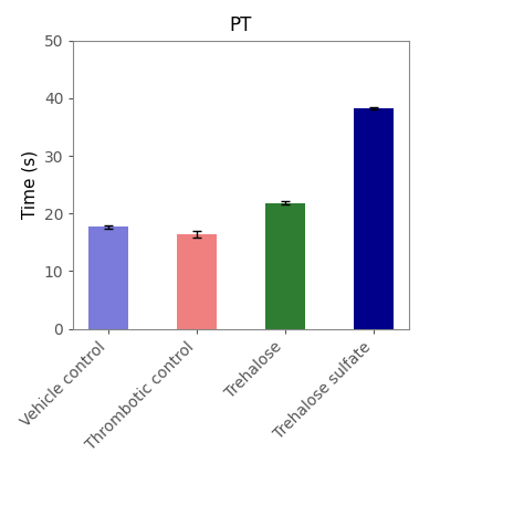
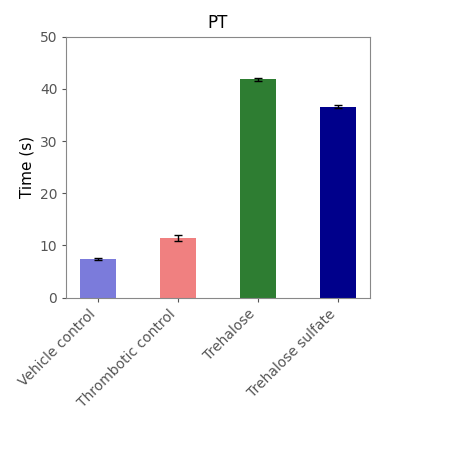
Vehicle control: 17.7 -> 7.4
Thrombotic control: 16.4 -> 11.4
Trehalose: 21.8 -> 41.8
Trehalose sulfate: 38.2 -> 36.6
